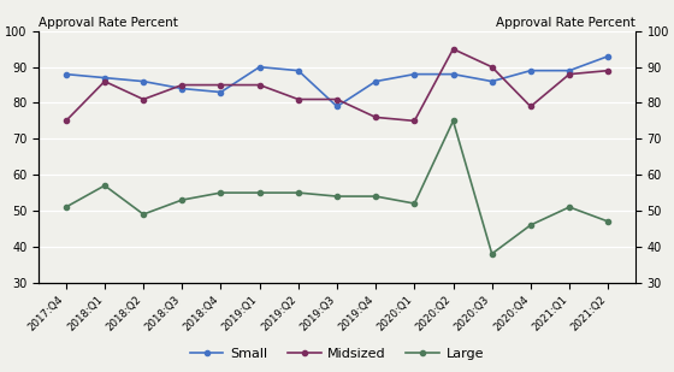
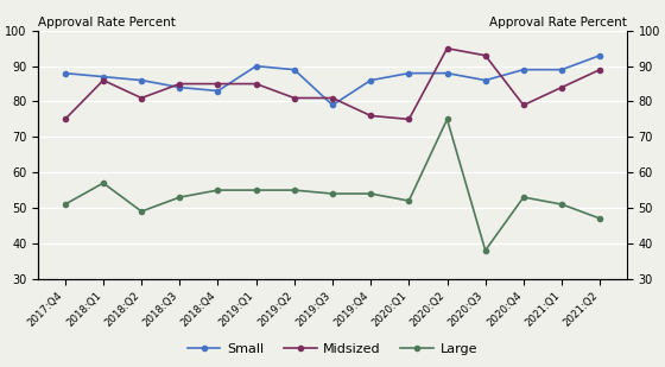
Midsized/2020:Q3: 90 -> 93
Large/2020:Q4: 46 -> 53
Midsized/2021:Q1: 88 -> 84
